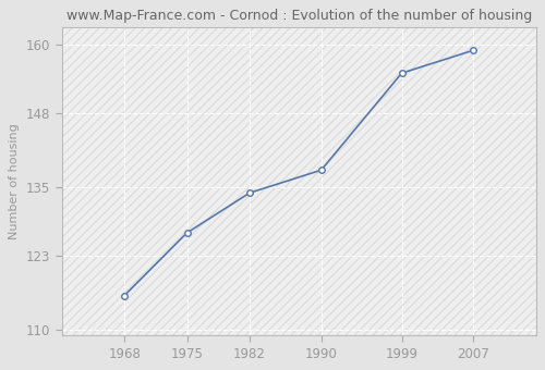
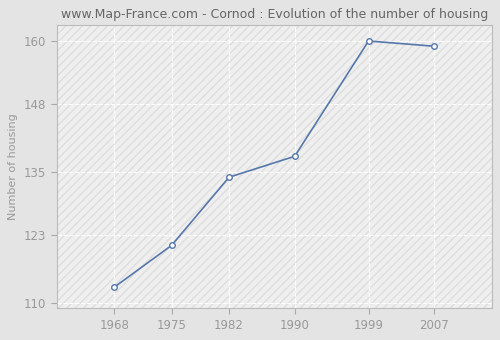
1968: 116 -> 113
1975: 127 -> 121
1999: 155 -> 160
